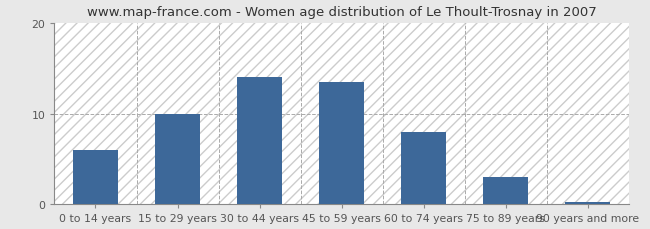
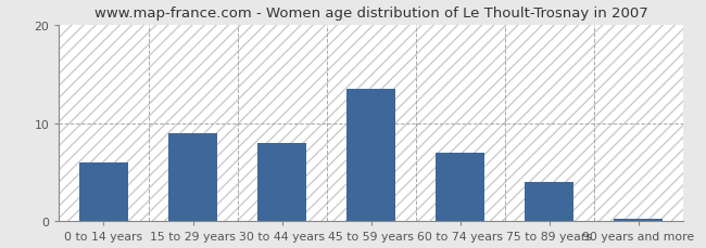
15 to 29 years: 10.0 -> 9.0
30 to 44 years: 14.0 -> 8.0
60 to 74 years: 8.0 -> 7.0
75 to 89 years: 3.0 -> 4.0
